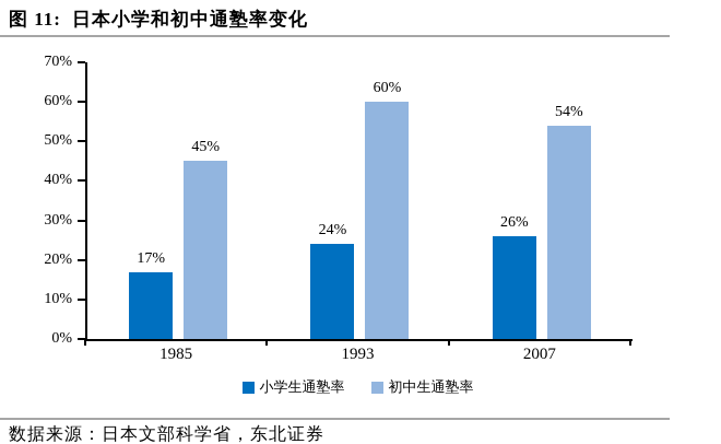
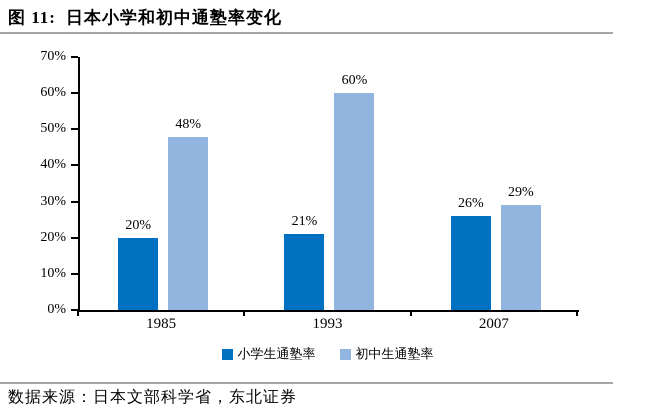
小学生通塾率/1985: 17% -> 20%
初中生通塾率/1985: 45% -> 48%
小学生通塾率/1993: 24% -> 21%
初中生通塾率/2007: 54% -> 29%
